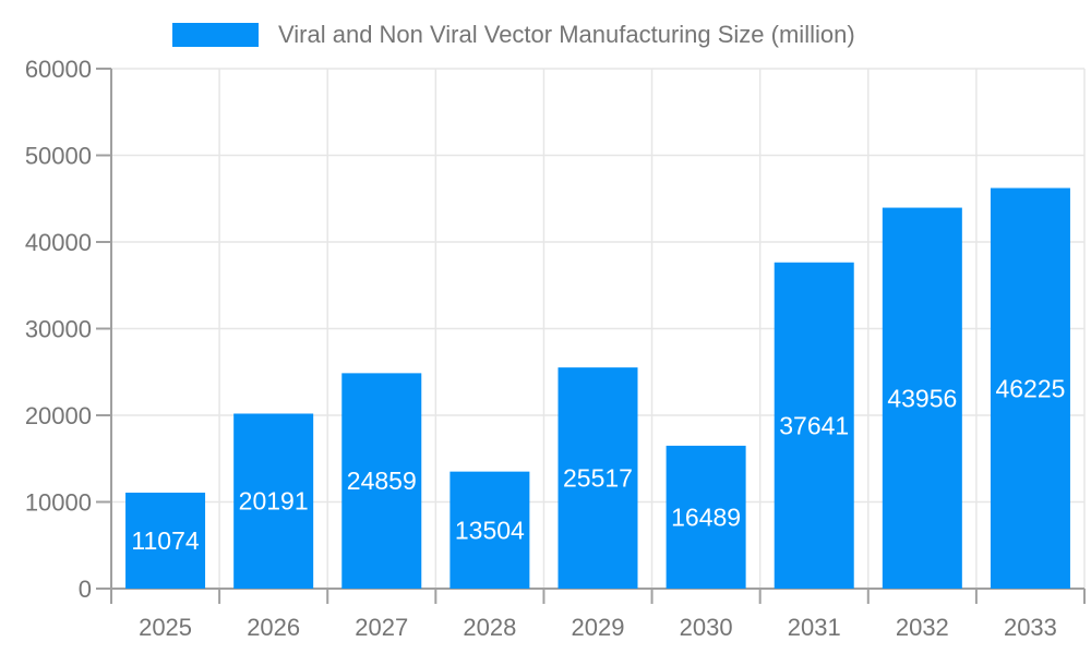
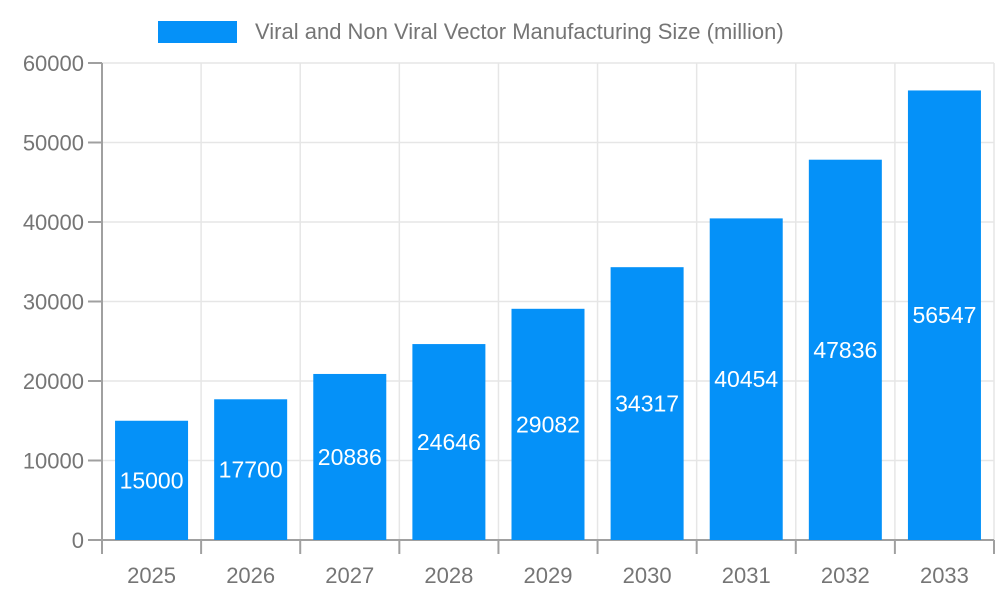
2025: 11074 -> 15000
2026: 20191 -> 17700
2027: 24859 -> 20886
2028: 13504 -> 24646
2029: 25517 -> 29082
2030: 16489 -> 34317
2031: 37641 -> 40454
2032: 43956 -> 47836
2033: 46225 -> 56547
